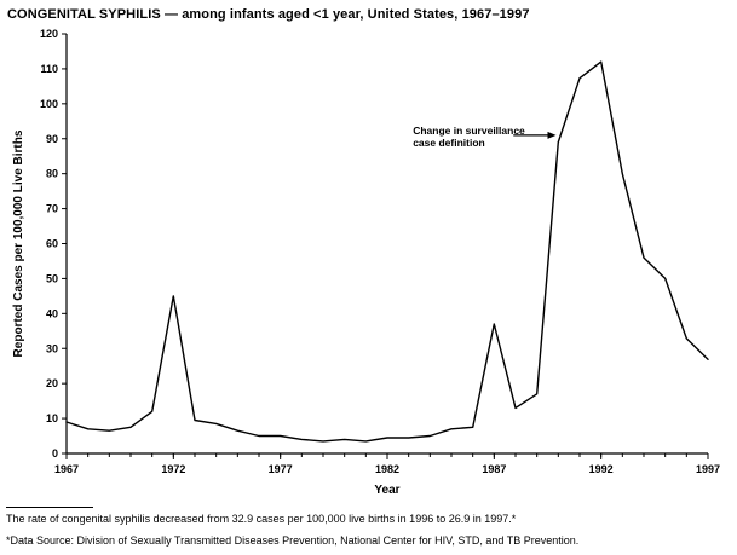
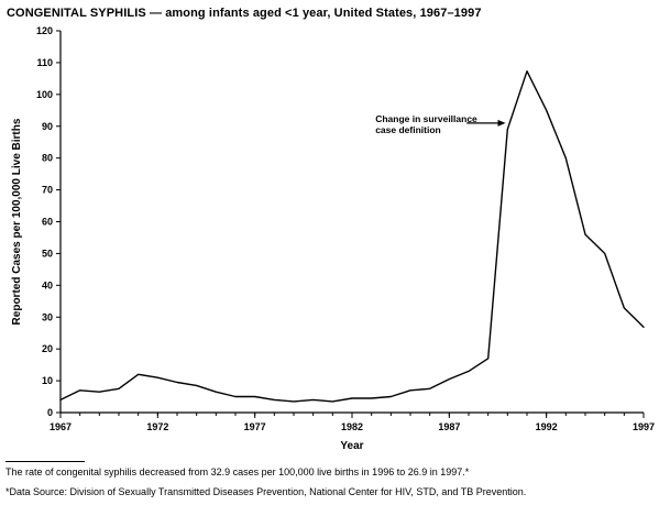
1967: 9 -> 4
1972: 45 -> 11
1987: 37 -> 10
1992: 112 -> 95
